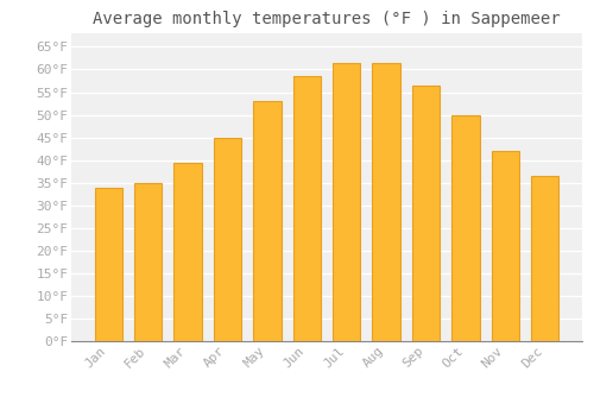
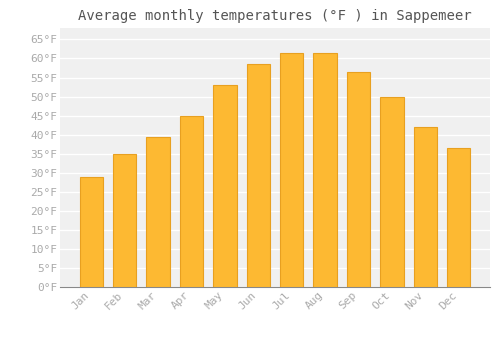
Jan: 34.0°F -> 29.0°F
